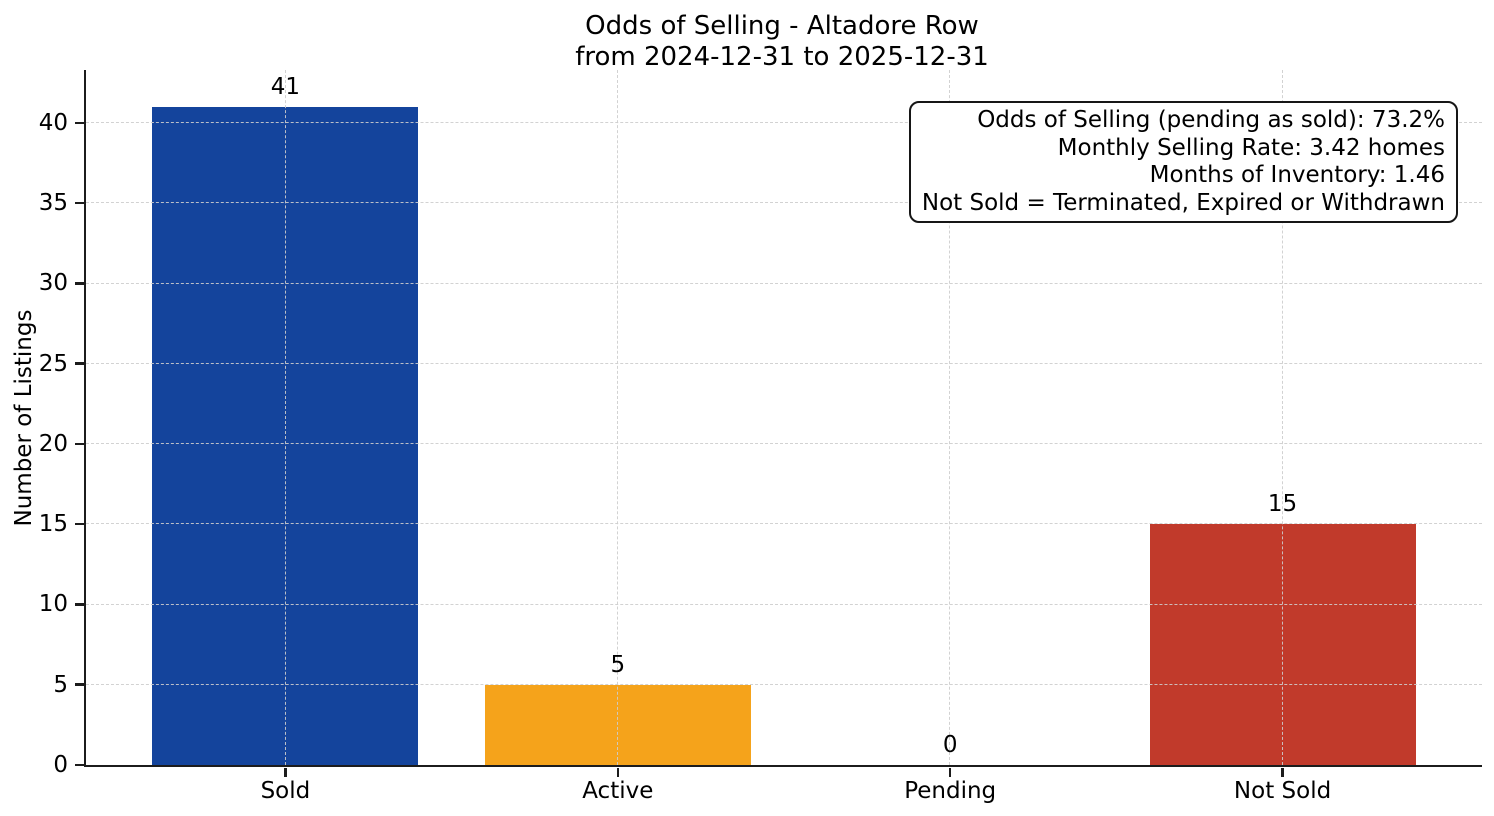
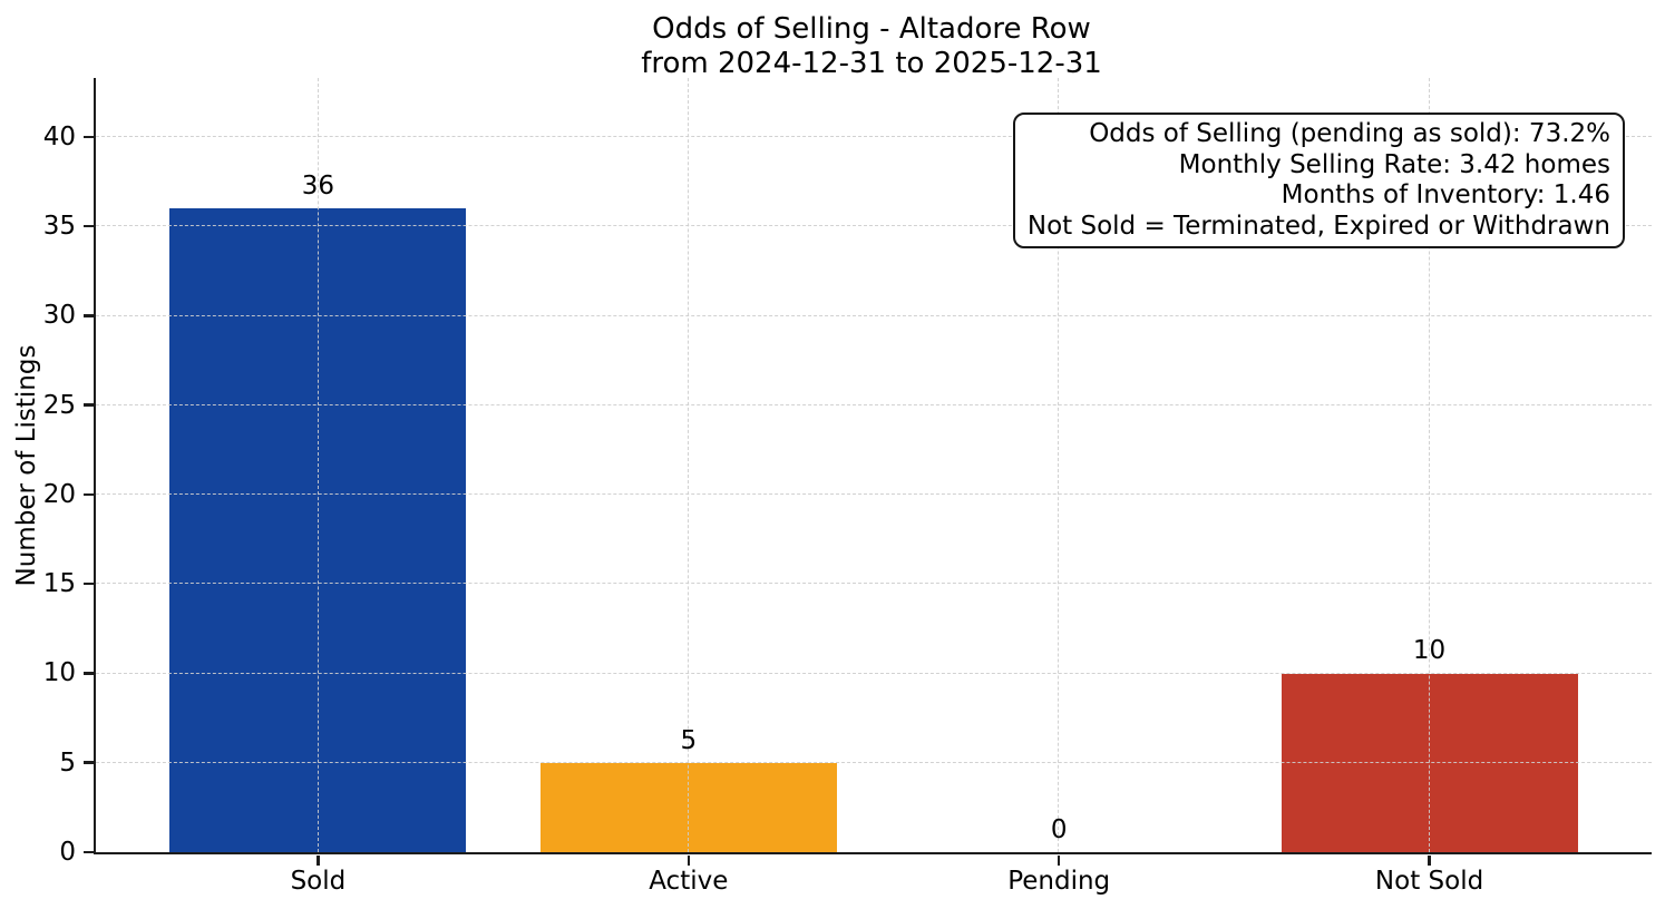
Sold: 41 -> 36
Not Sold: 15 -> 10
